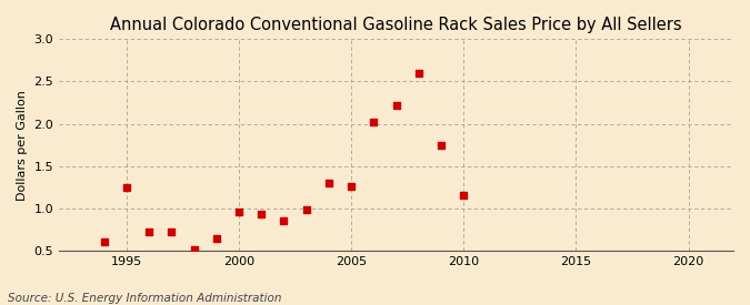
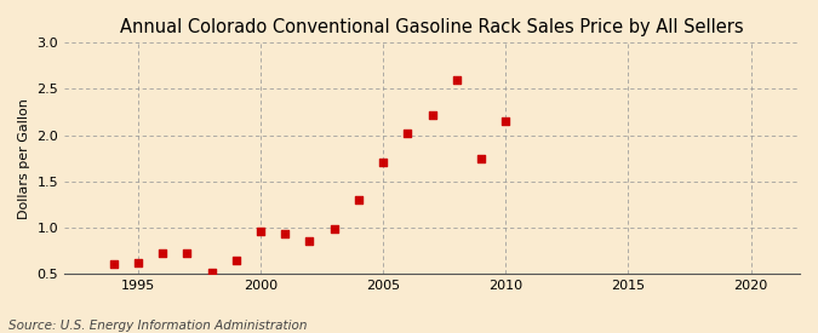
1995: 1.24 -> 0.62
2005: 1.26 -> 1.71
2010: 1.16 -> 2.15
